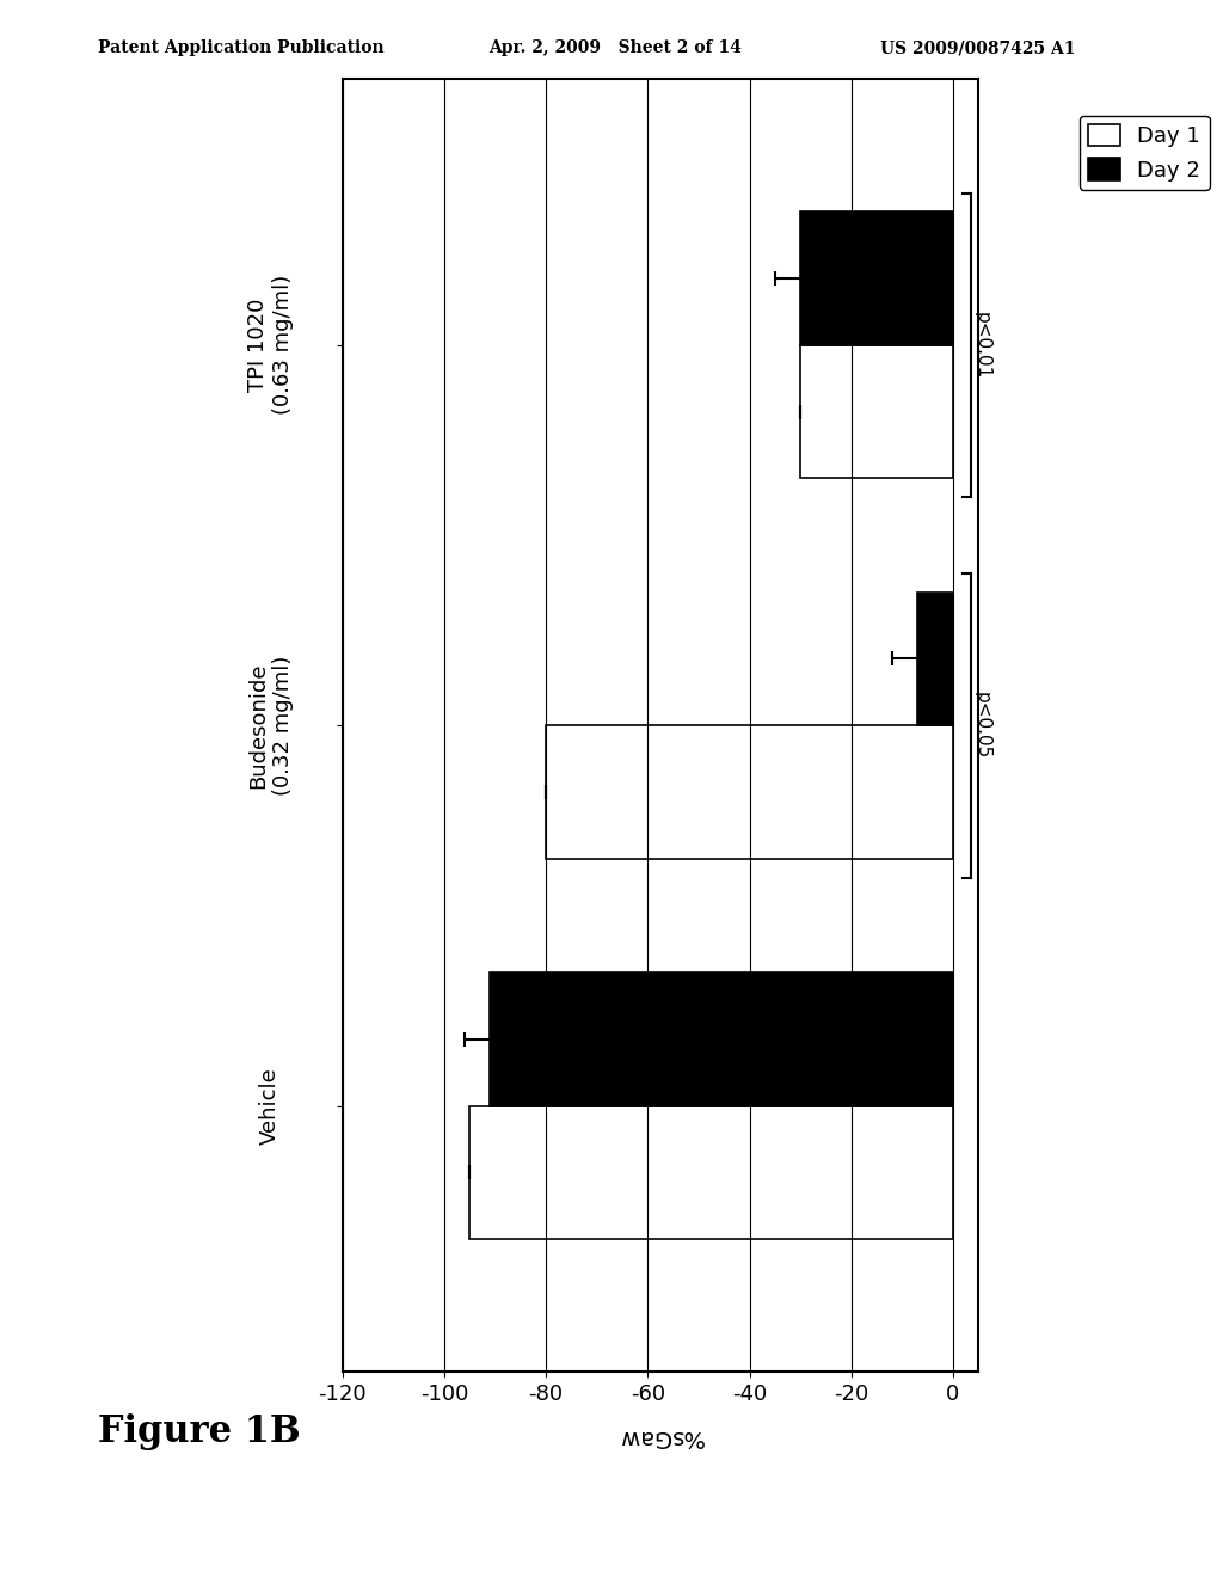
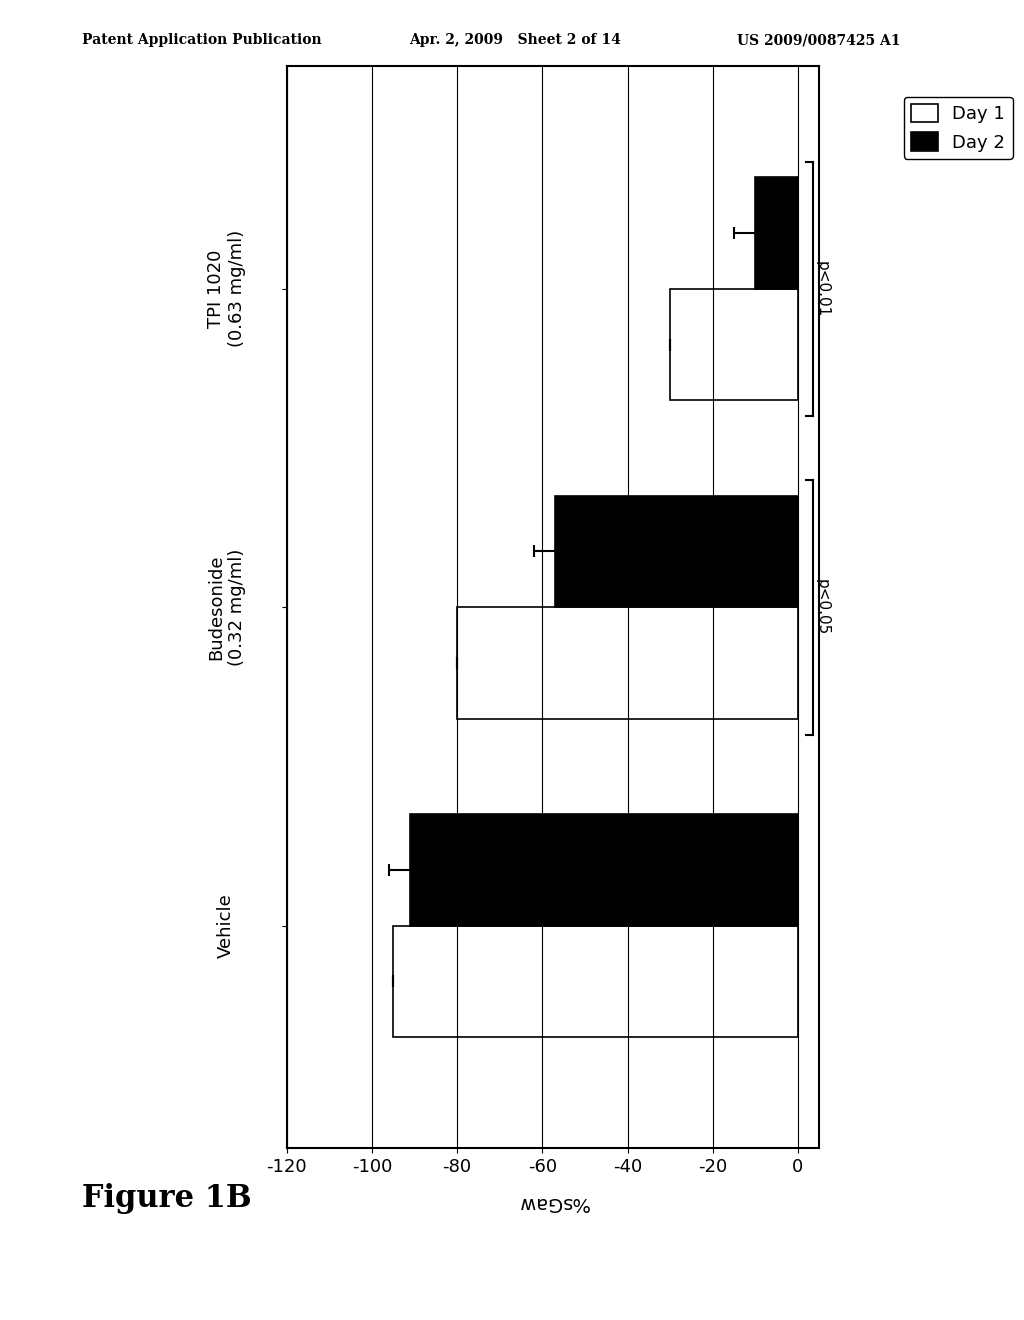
Day 2/TPI 1020 (0.63 mg/ml): -30 -> -10
Day 2/Budesonide (0.32 mg/ml): -7 -> -57
